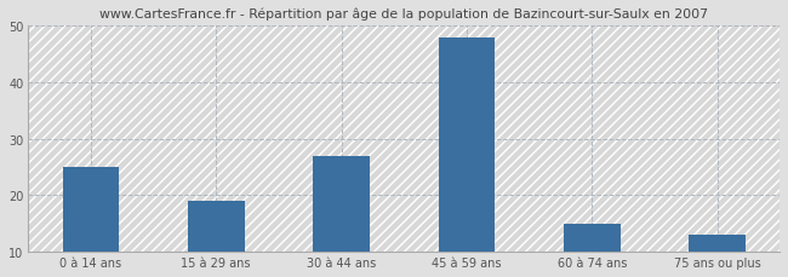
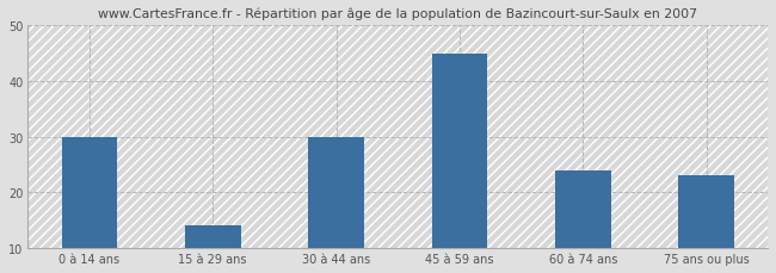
0 à 14 ans: 25 -> 30
15 à 29 ans: 19 -> 14
30 à 44 ans: 27 -> 30
45 à 59 ans: 48 -> 45
60 à 74 ans: 15 -> 24
75 ans ou plus: 13 -> 23
